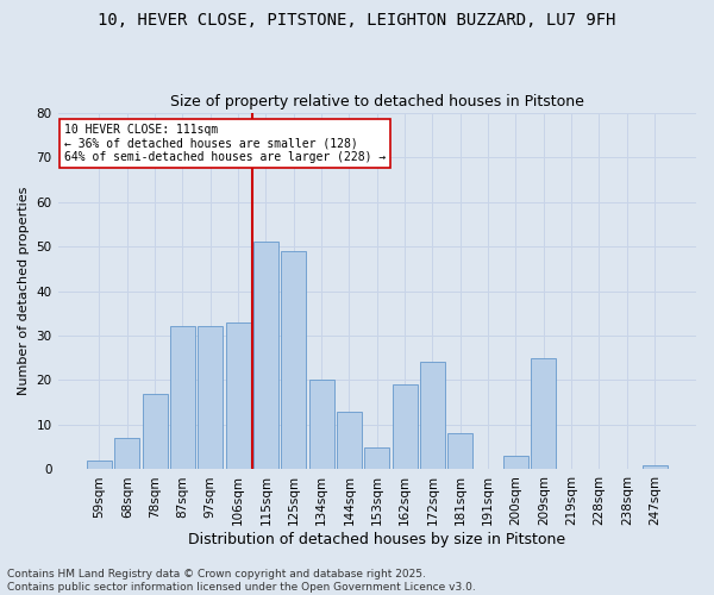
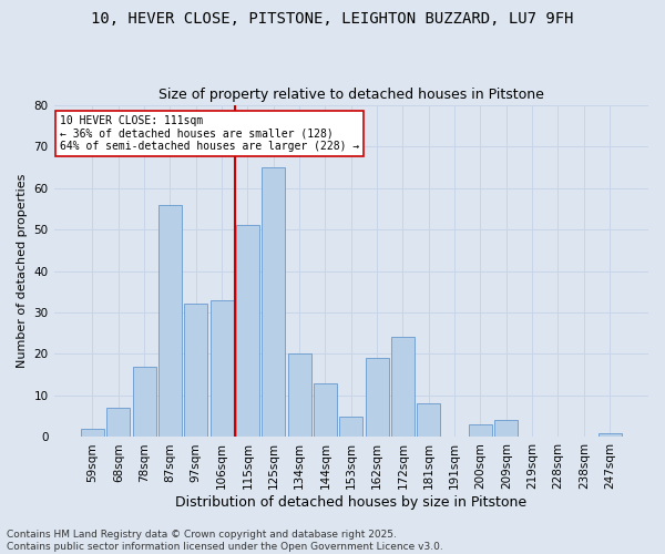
87sqm: 32 -> 56
125sqm: 49 -> 65
209sqm: 25 -> 4
